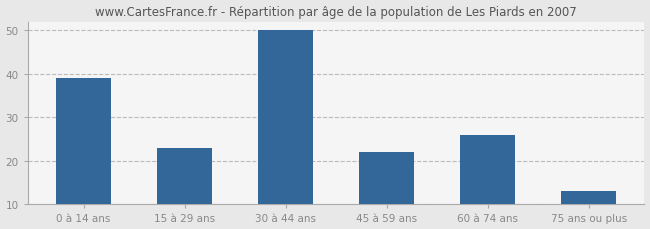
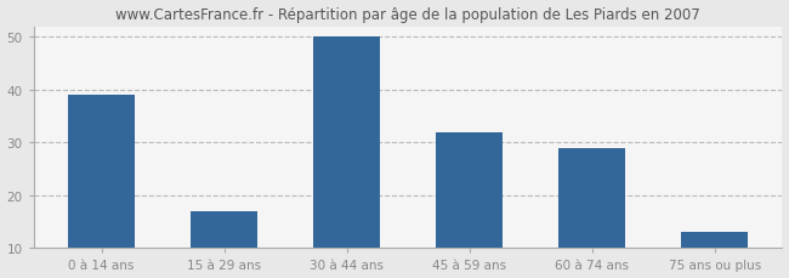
15 à 29 ans: 23 -> 17
45 à 59 ans: 22 -> 32
60 à 74 ans: 26 -> 29
